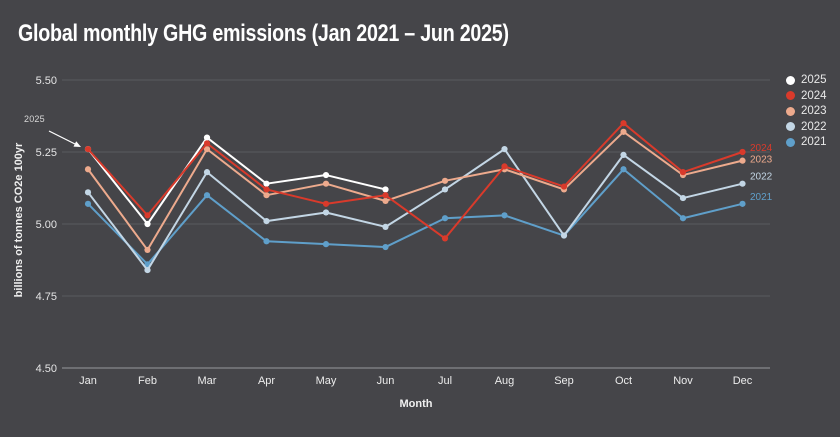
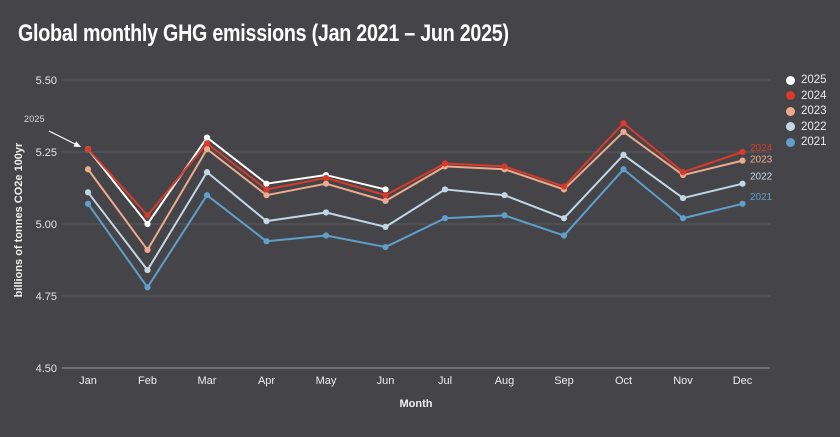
2021/Feb: 4.86 -> 4.78
2021/May: 4.93 -> 4.96
2024/May: 5.07 -> 5.16
2023/Jul: 5.15 -> 5.20
2024/Jul: 4.95 -> 5.21
2022/Aug: 5.26 -> 5.10
2022/Sep: 4.96 -> 5.02
